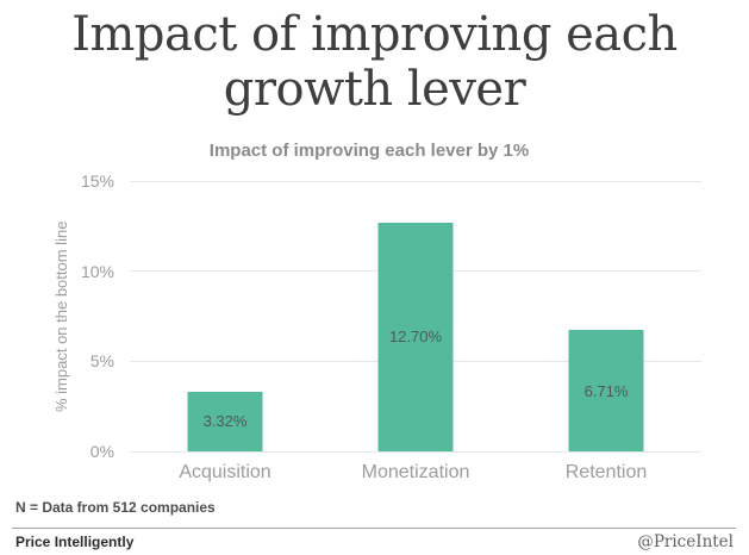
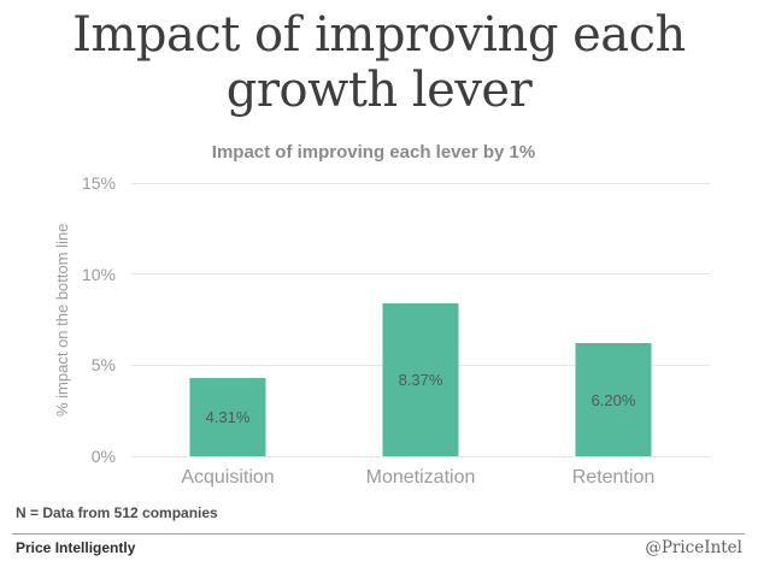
Acquisition: 3.32% -> 4.31%
Monetization: 12.70% -> 8.37%
Retention: 6.71% -> 6.20%
